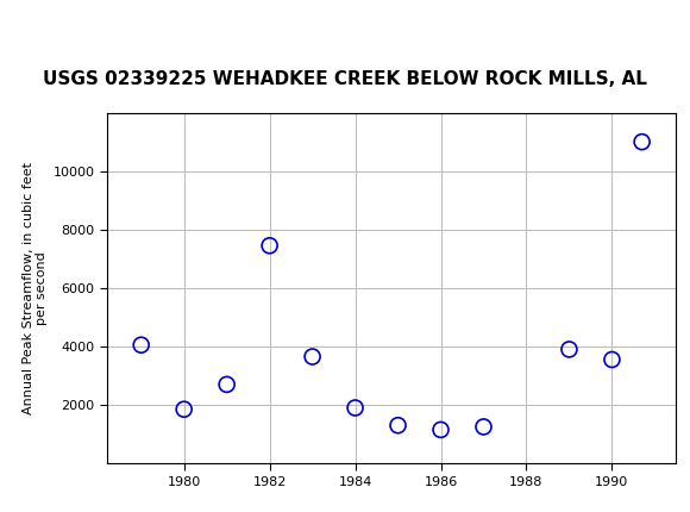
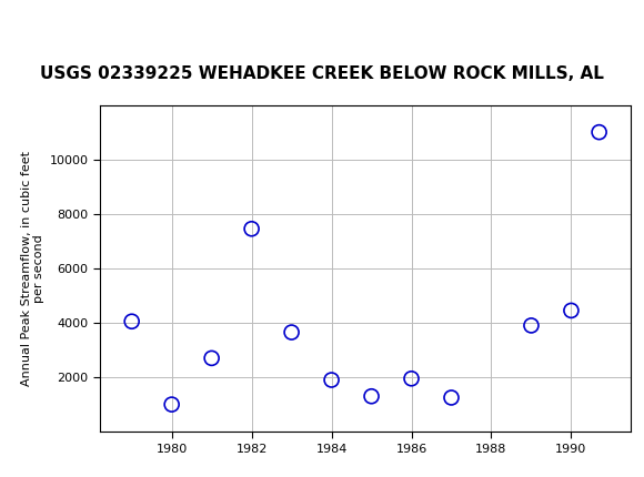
1980: 1850 -> 1000
1986: 1150 -> 1950
1990: 3550 -> 4450
